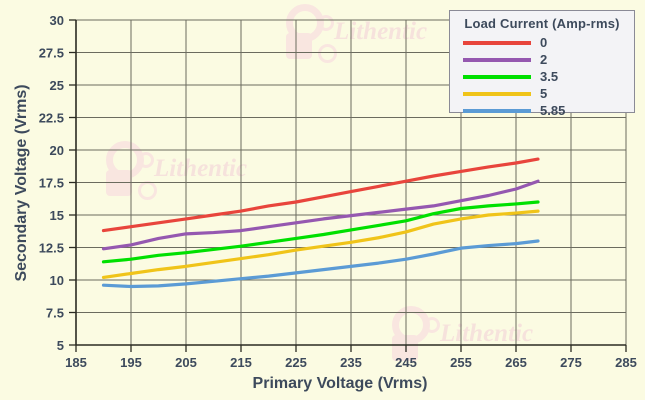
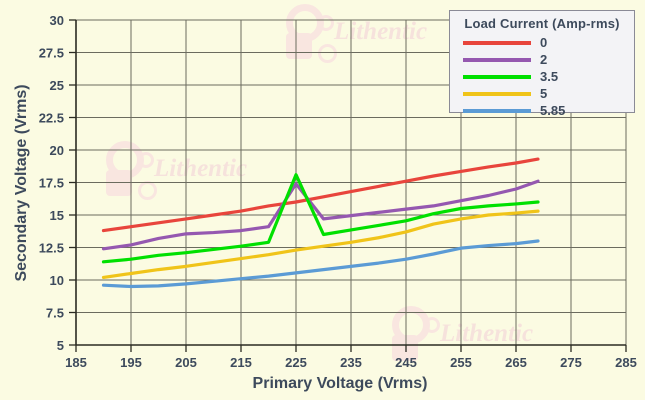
2/225: 14.4 -> 17.4
3.5/225: 13.2 -> 18.1
